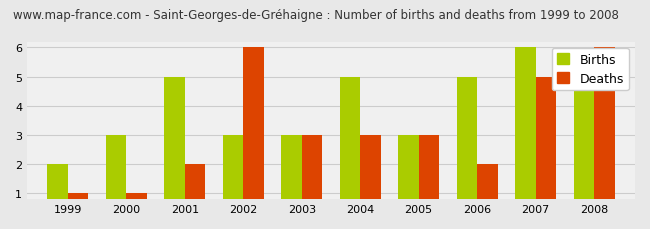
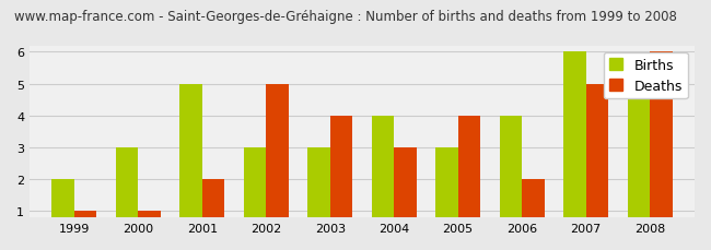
Deaths/2002: 6 -> 5
Deaths/2003: 3 -> 4
Births/2004: 5 -> 4
Deaths/2005: 3 -> 4
Births/2006: 5 -> 4
